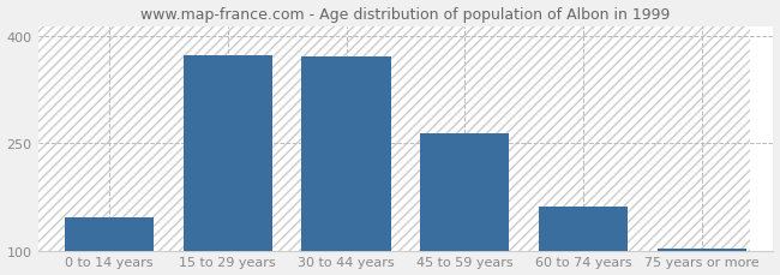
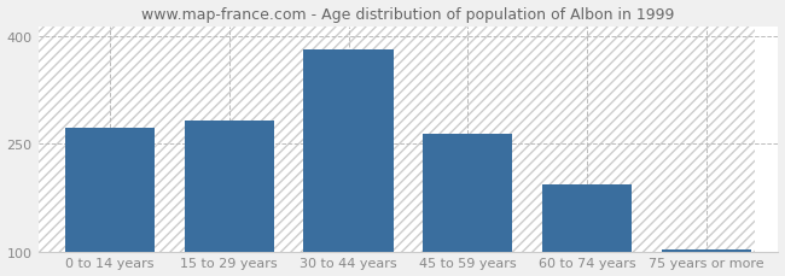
0 to 14 years: 146 -> 272
15 to 29 years: 374 -> 283
30 to 44 years: 372 -> 383
60 to 74 years: 162 -> 193
